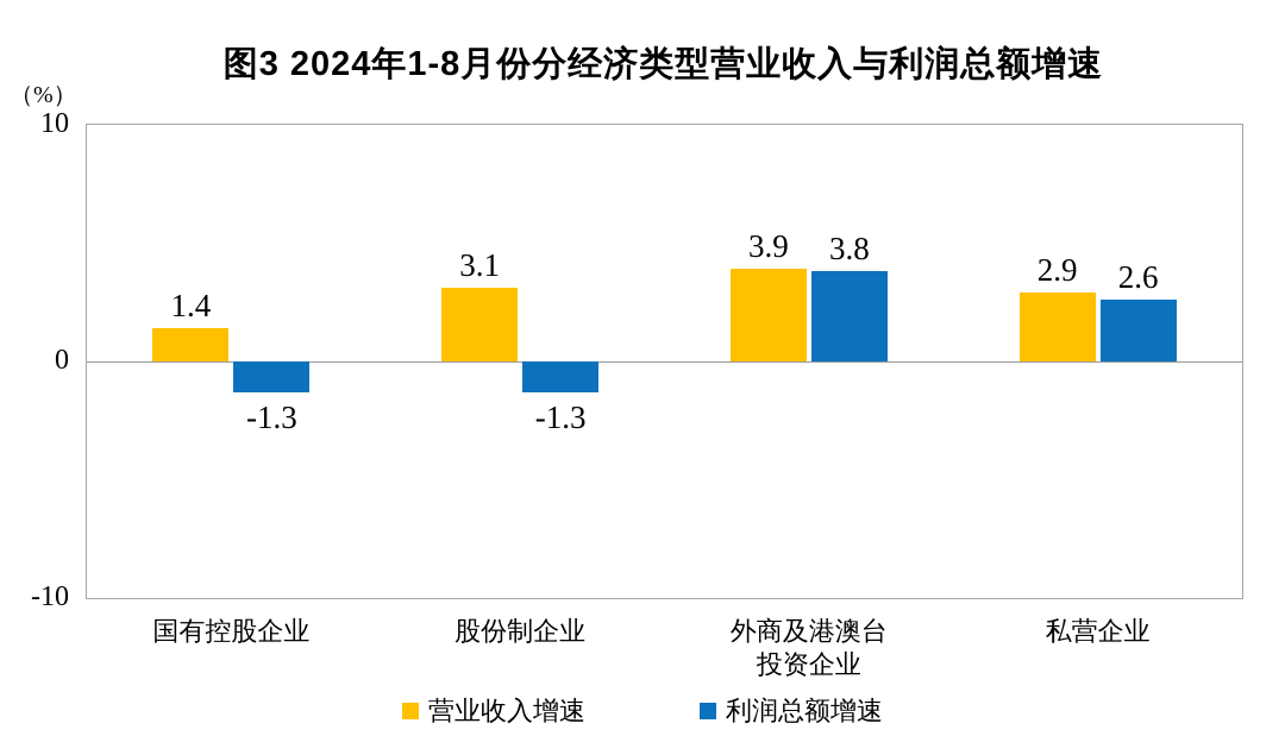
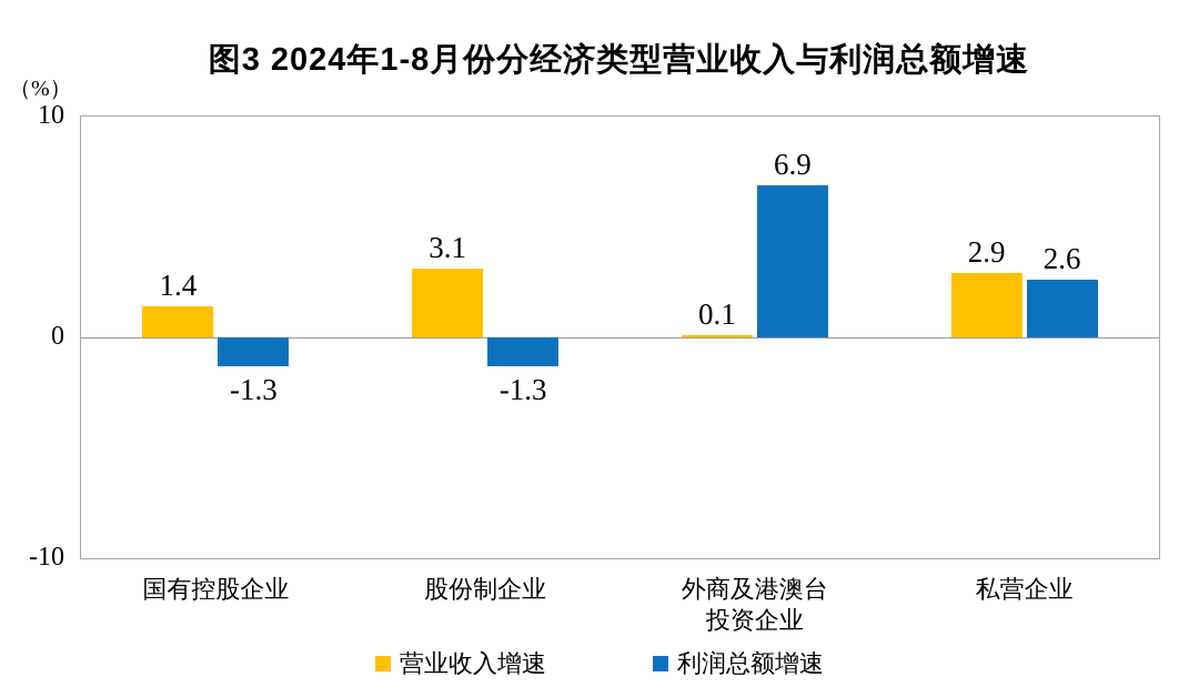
营业收入增速/外商及港澳台 投资企业: 3.9 -> 0.1
利润总额增速/外商及港澳台 投资企业: 3.8 -> 6.9
